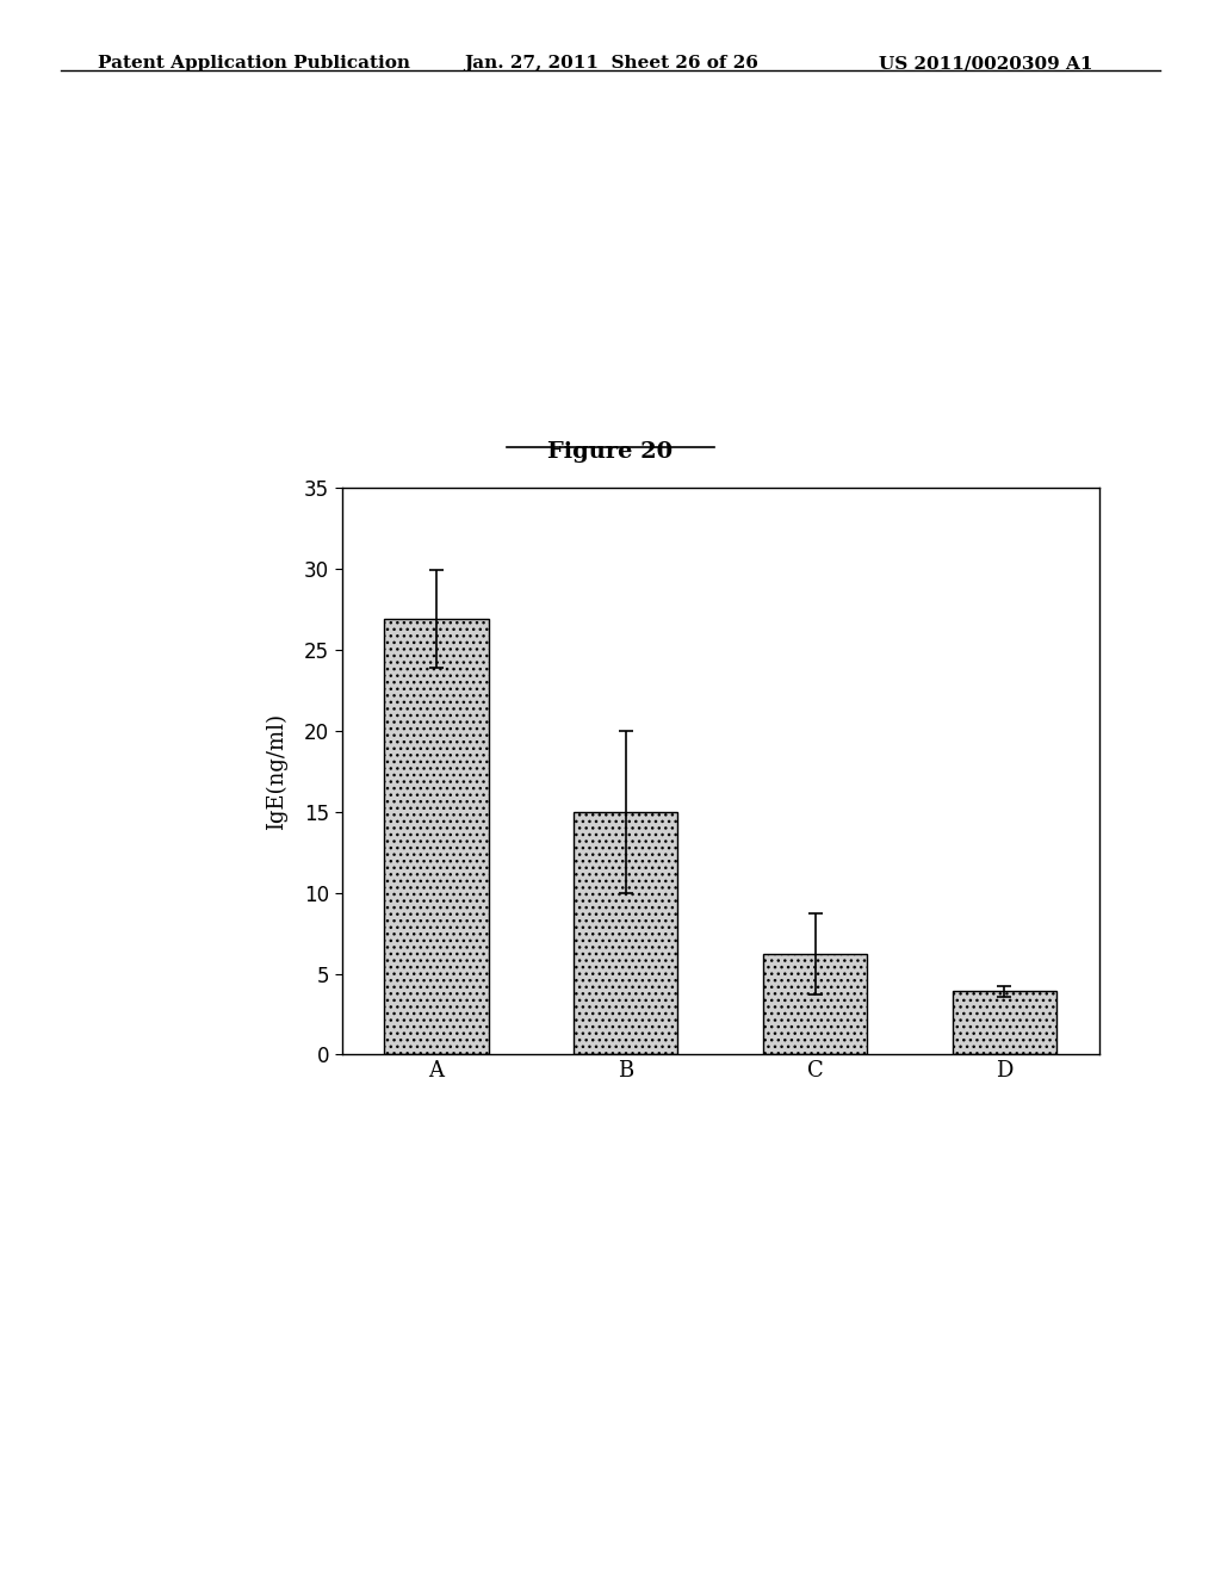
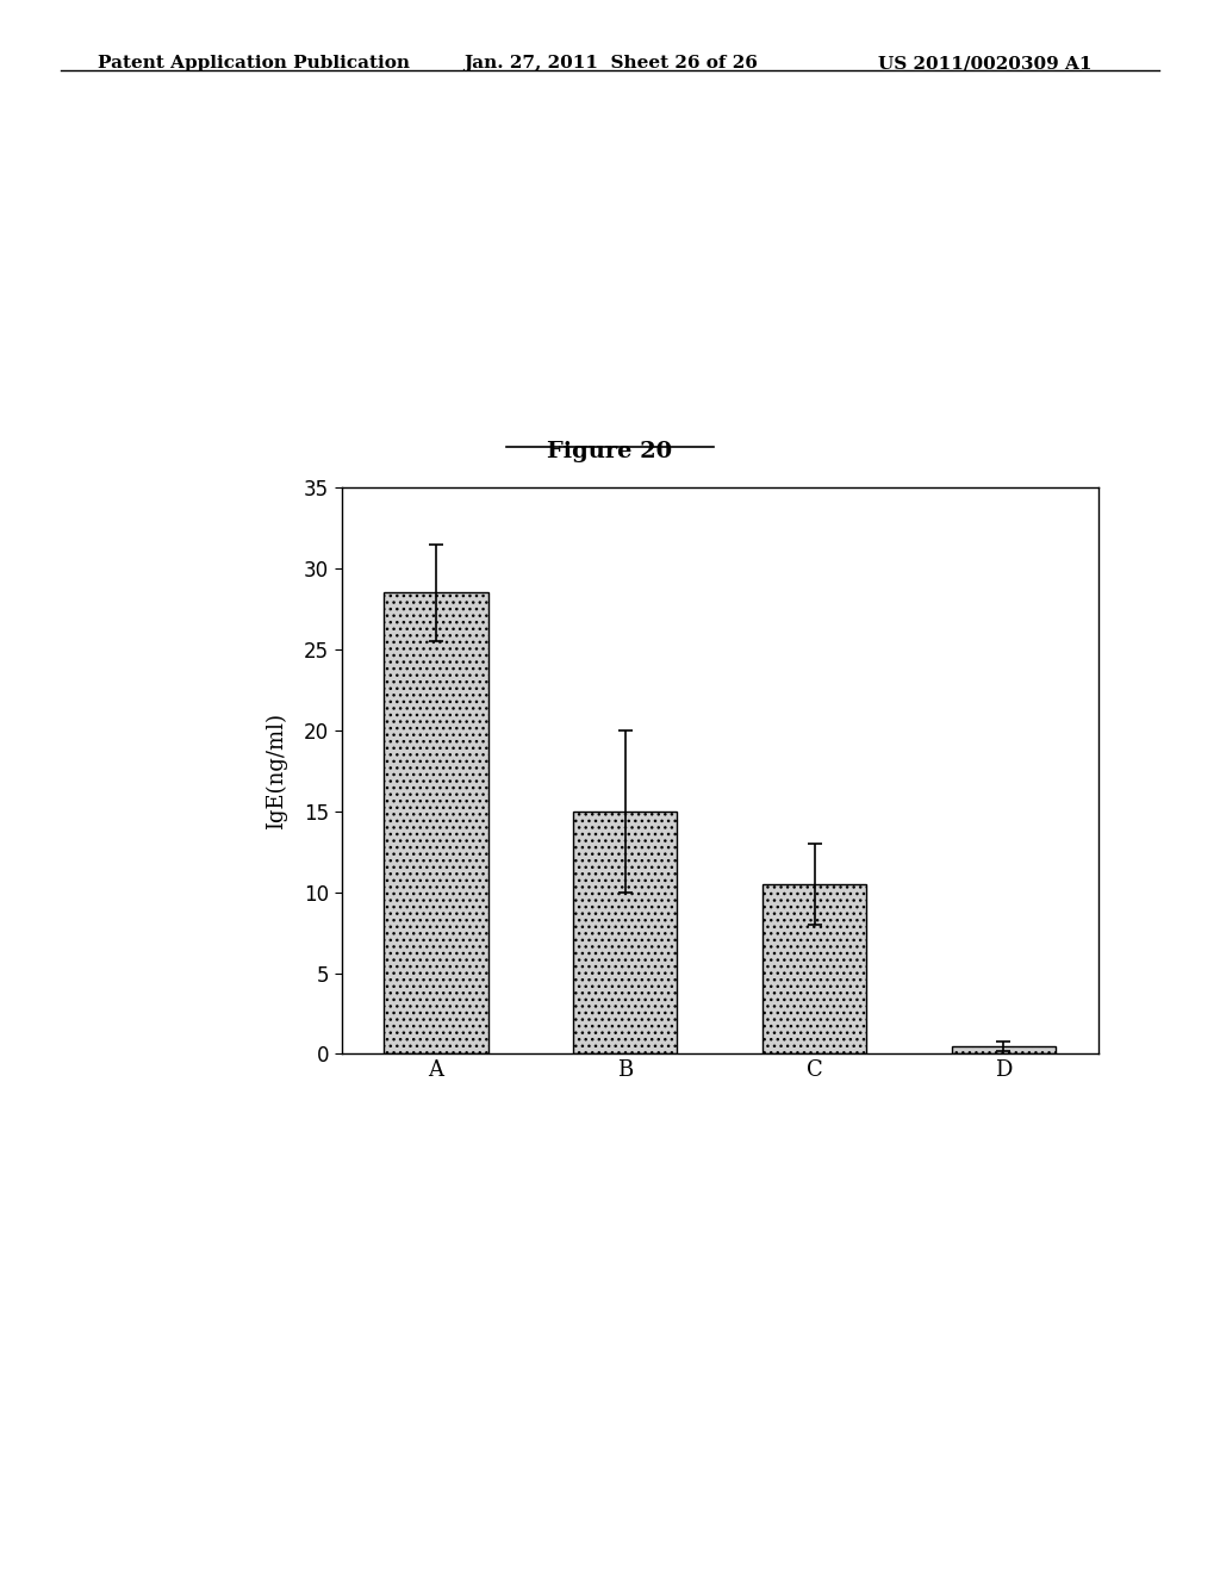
A: 26.9 -> 28.5
C: 6.2 -> 10.5
D: 3.9 -> 0.5
